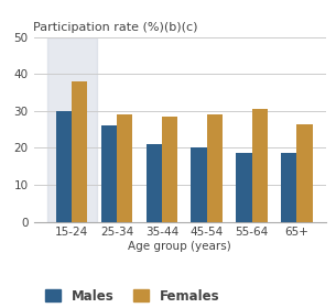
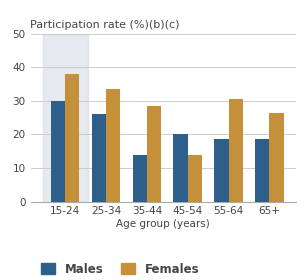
Females/25-34: 29.0 -> 33.5
Males/35-44: 21.0 -> 14.0
Females/45-54: 29.0 -> 14.0
